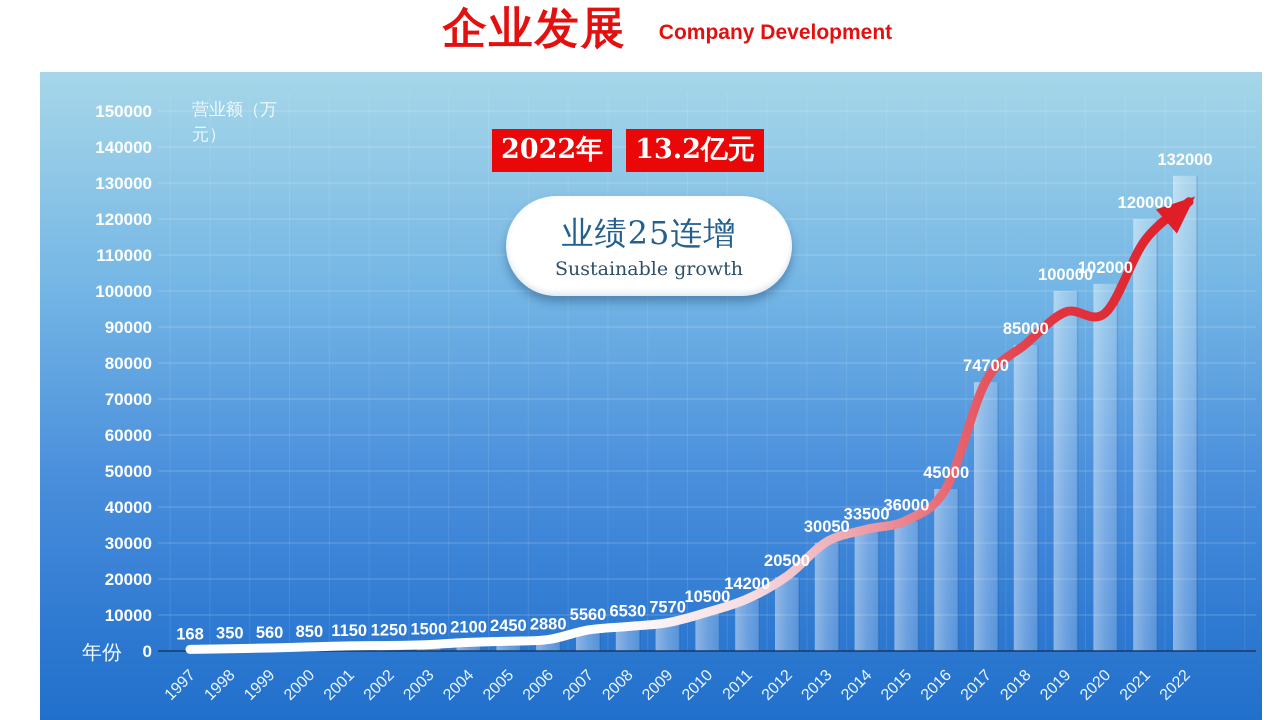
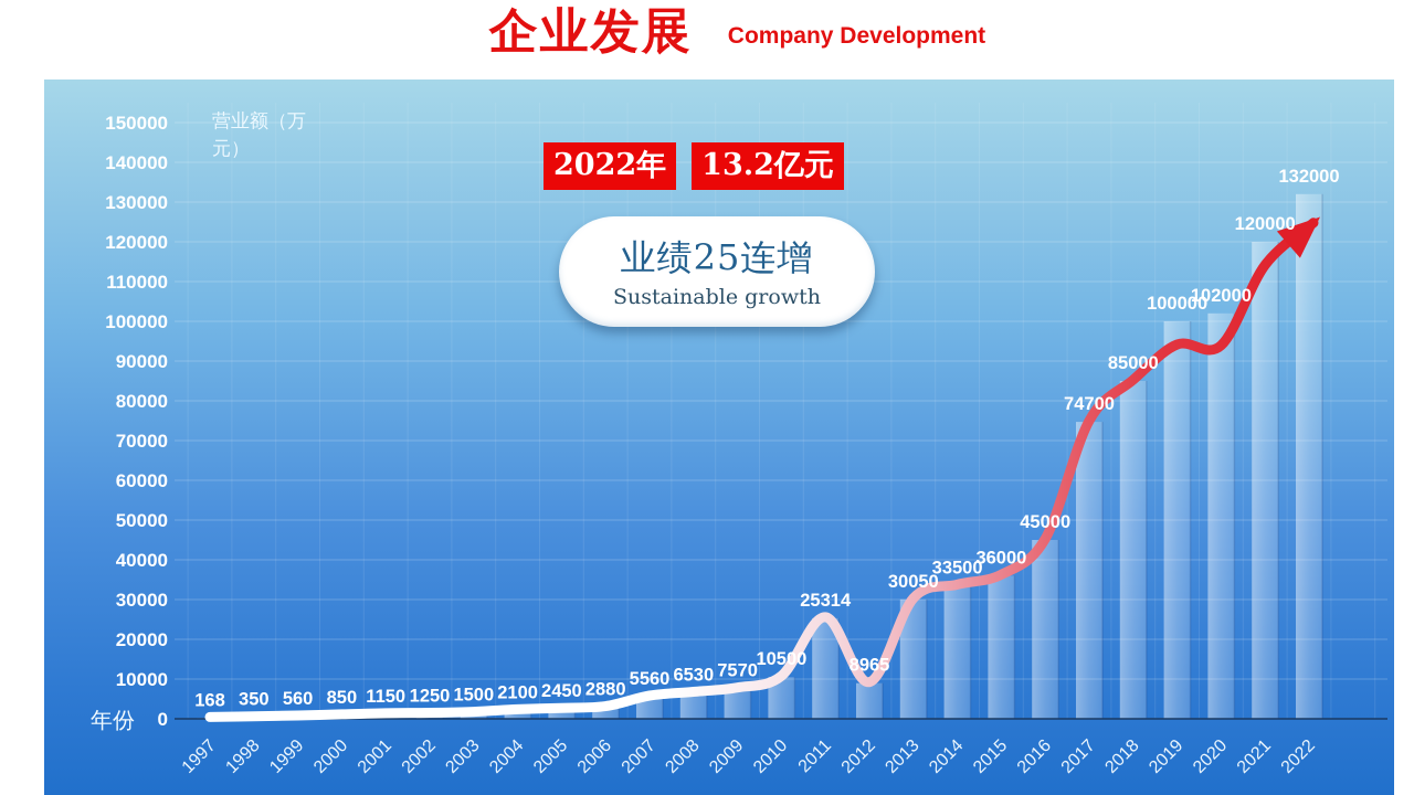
2011: 14200 -> 25314
2012: 20500 -> 8965
